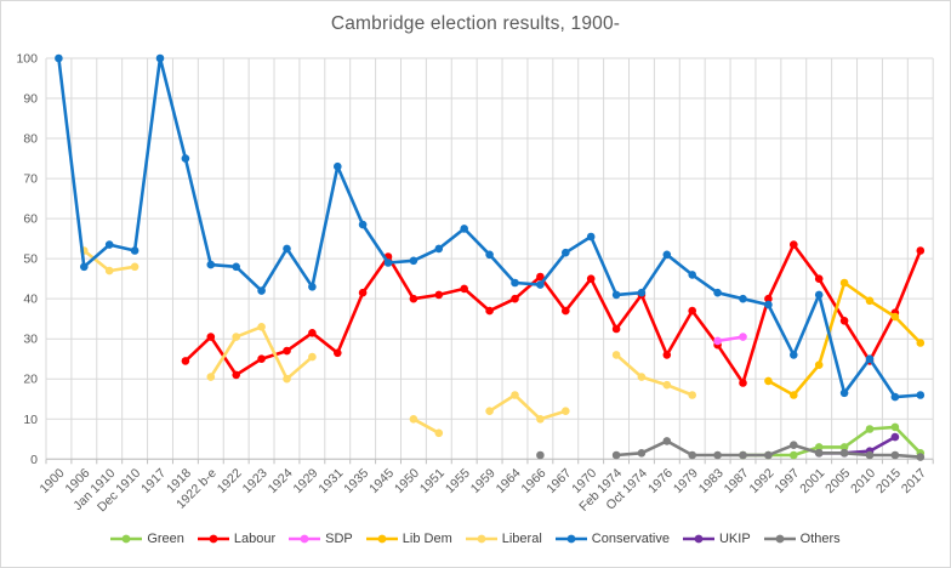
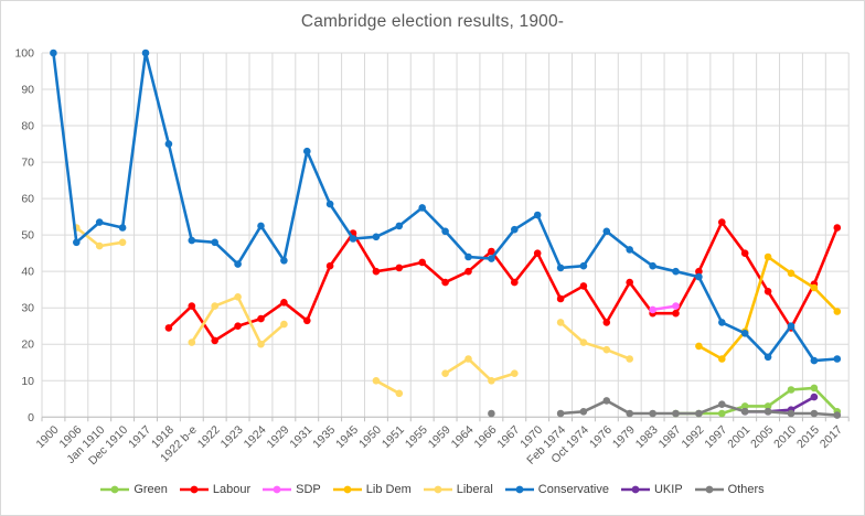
Labour/Oct 1974: 41 -> 36
Labour/1987: 19 -> 28
Conservative/2001: 41 -> 23
